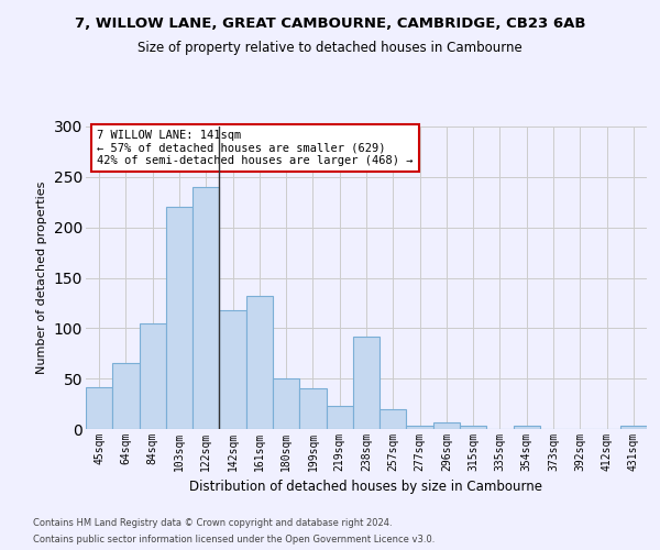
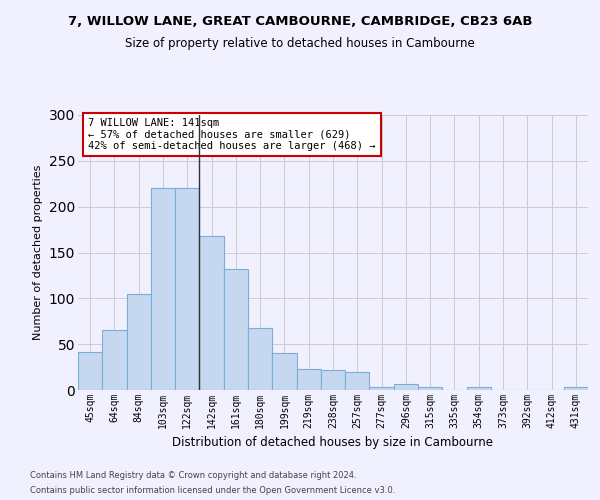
122sqm: 240 -> 220
142sqm: 118 -> 168
180sqm: 50 -> 68
238sqm: 92 -> 22
